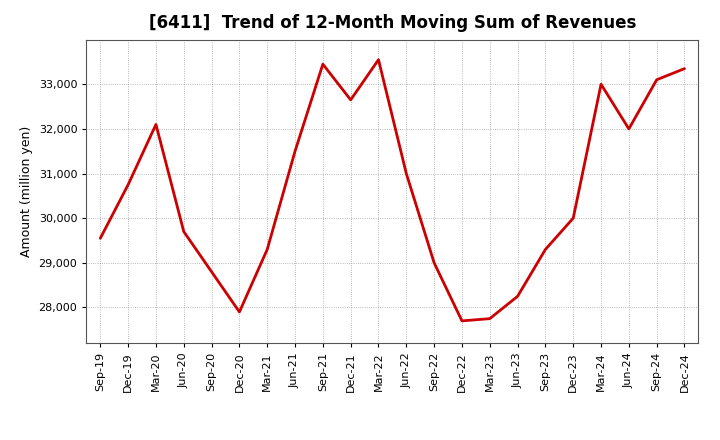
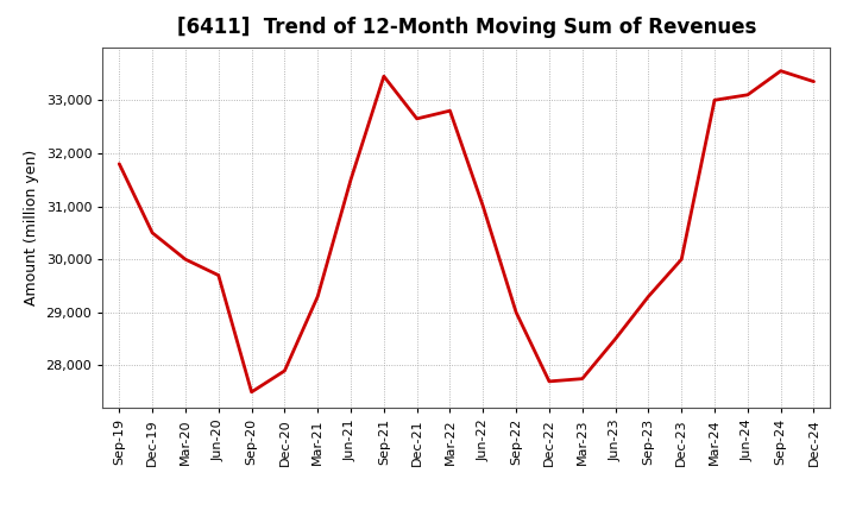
Sep-19: 29,550 -> 31,800
Dec-19: 30,750 -> 30,500
Mar-20: 32,100 -> 30,000
Sep-20: 28,800 -> 27,500
Mar-22: 33,550 -> 32,800
Jun-23: 28,250 -> 28,500
Jun-24: 32,000 -> 33,100
Sep-24: 33,100 -> 33,550
